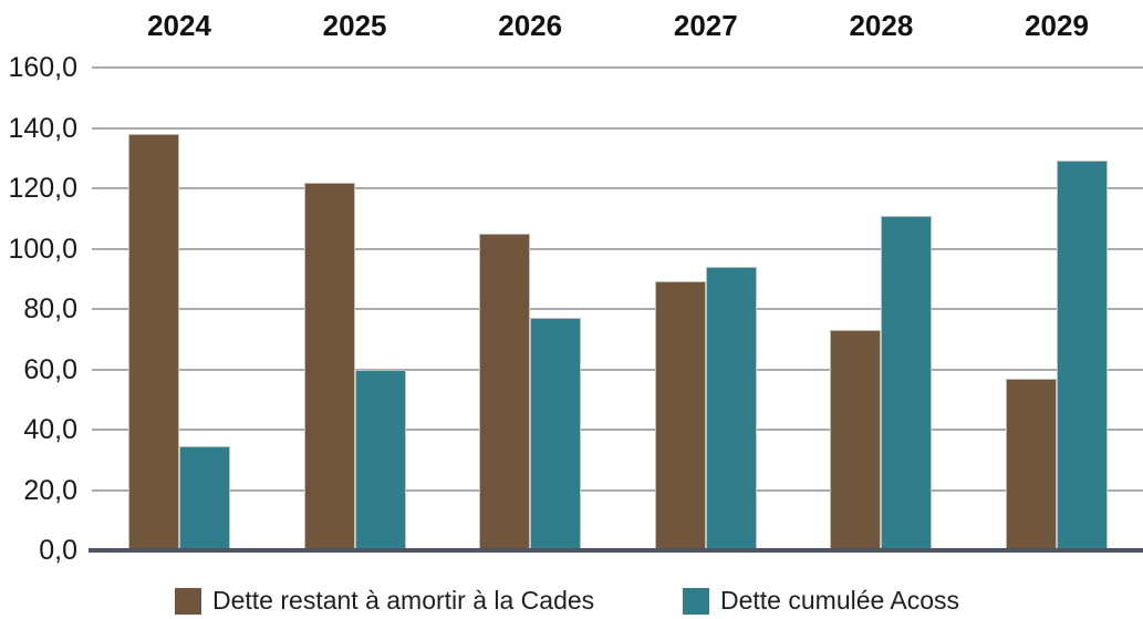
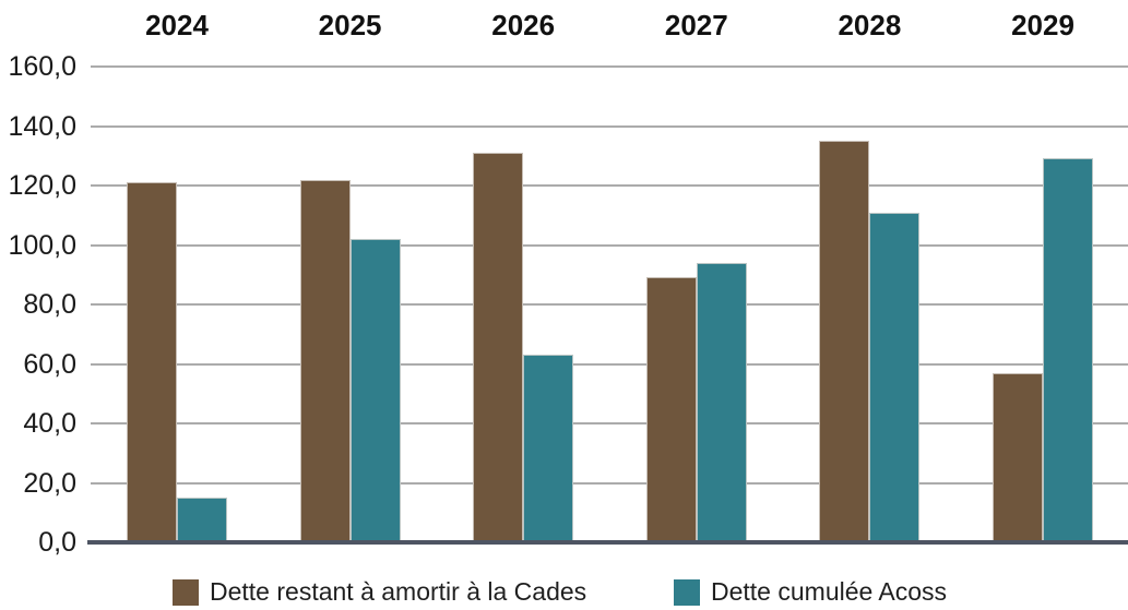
Dette restant à amortir à la Cades/2024: 138 -> 121
Dette cumulée Acoss/2024: 34 -> 15
Dette cumulée Acoss/2025: 60 -> 102
Dette restant à amortir à la Cades/2026: 105 -> 131
Dette cumulée Acoss/2026: 77 -> 63
Dette restant à amortir à la Cades/2028: 73 -> 135
